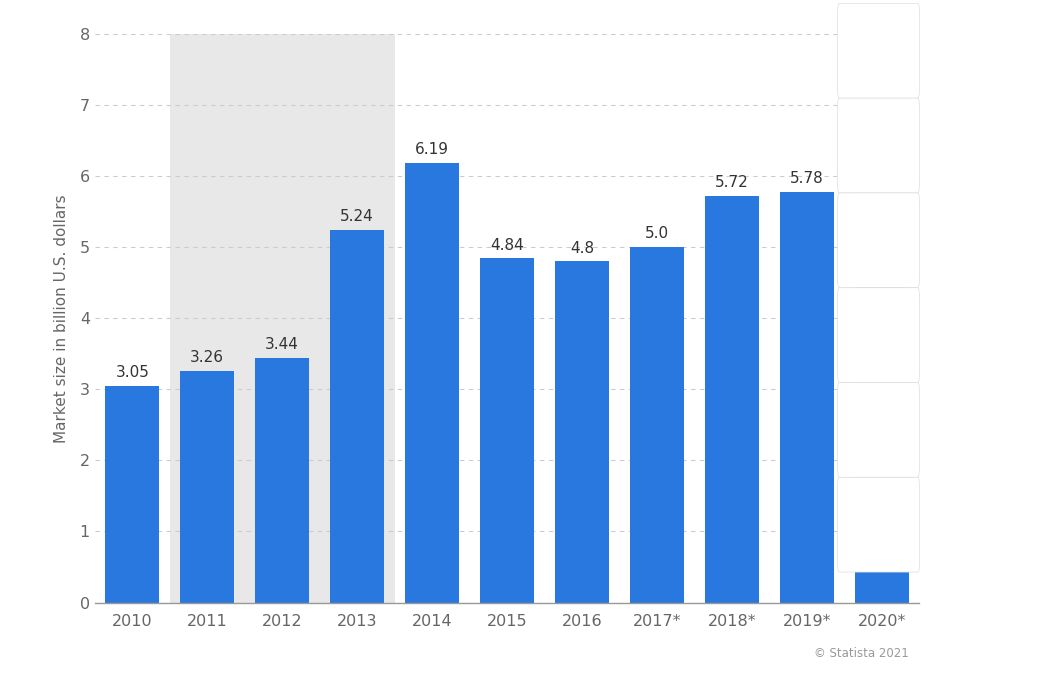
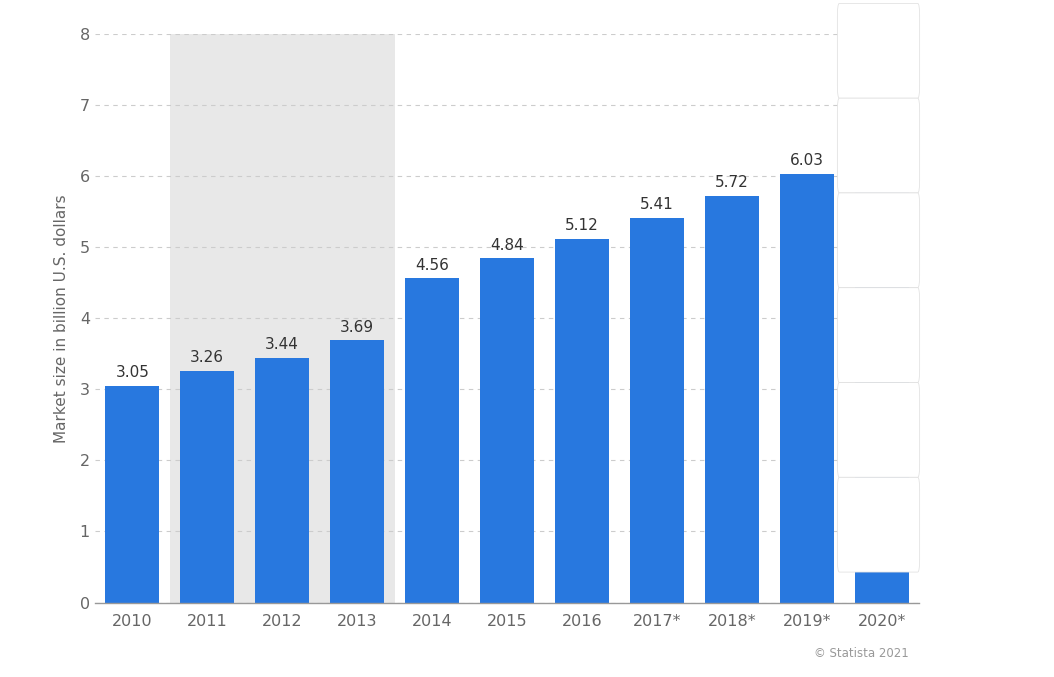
2013: 5.24 -> 3.69
2014: 6.19 -> 4.56
2016: 4.8 -> 5.12
2017*: 5.0 -> 5.41
2019*: 5.78 -> 6.03
